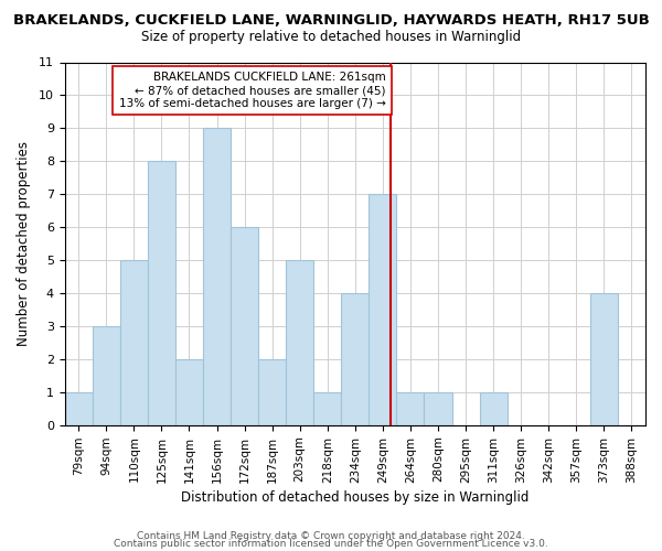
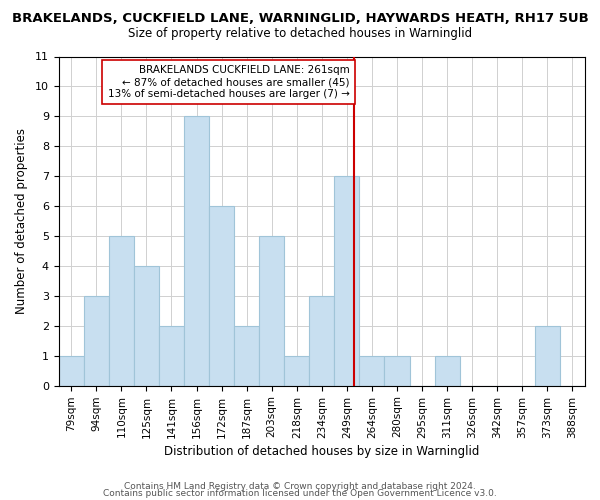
125sqm: 8 -> 4
234sqm: 4 -> 3
373sqm: 4 -> 2
